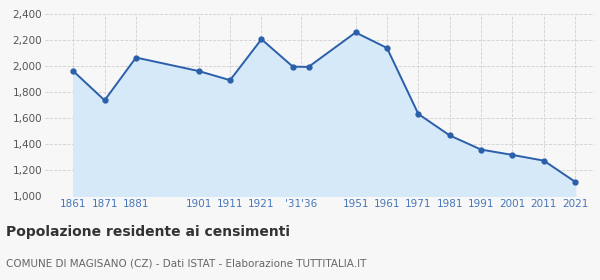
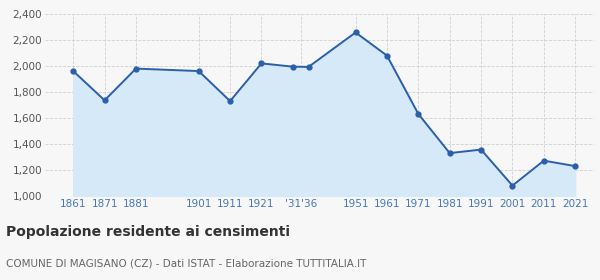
1881: 2,060 -> 1,980
1911: 1,890 -> 1,730
1921: 2,210 -> 2,020
1961: 2,140 -> 2,080
1981: 1,470 -> 1,330
2001: 1,320 -> 1,080
2021: 1,110 -> 1,230
